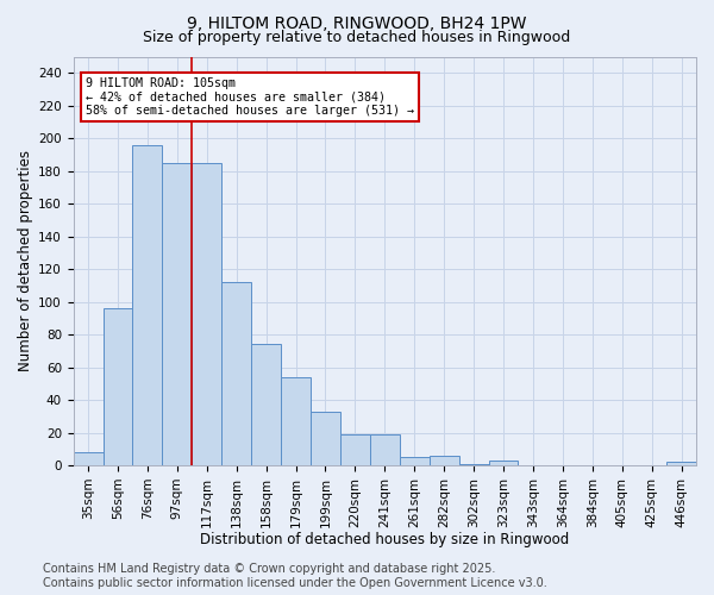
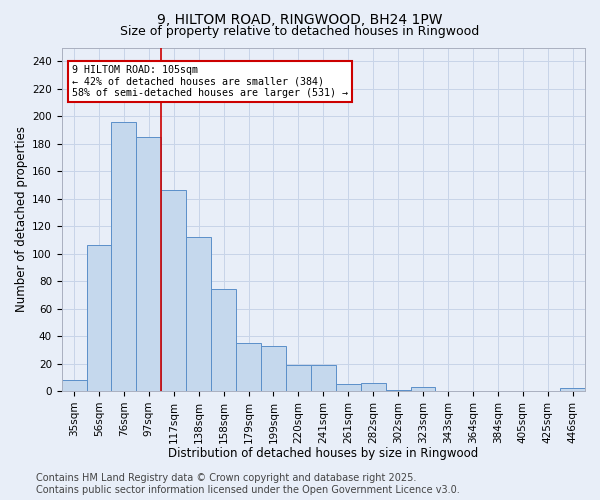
56sqm: 96 -> 106
117sqm: 185 -> 146
179sqm: 54 -> 35
